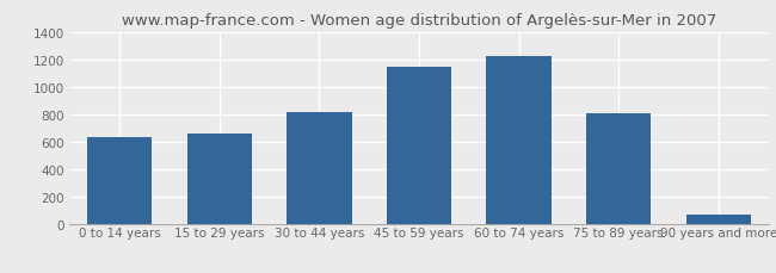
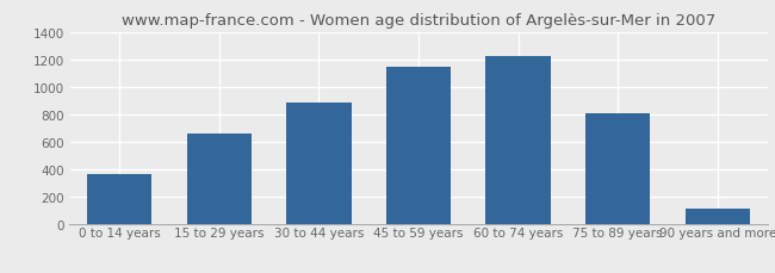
0 to 14 years: 630 -> 360
30 to 44 years: 820 -> 880
90 years and more: 60 -> 110
